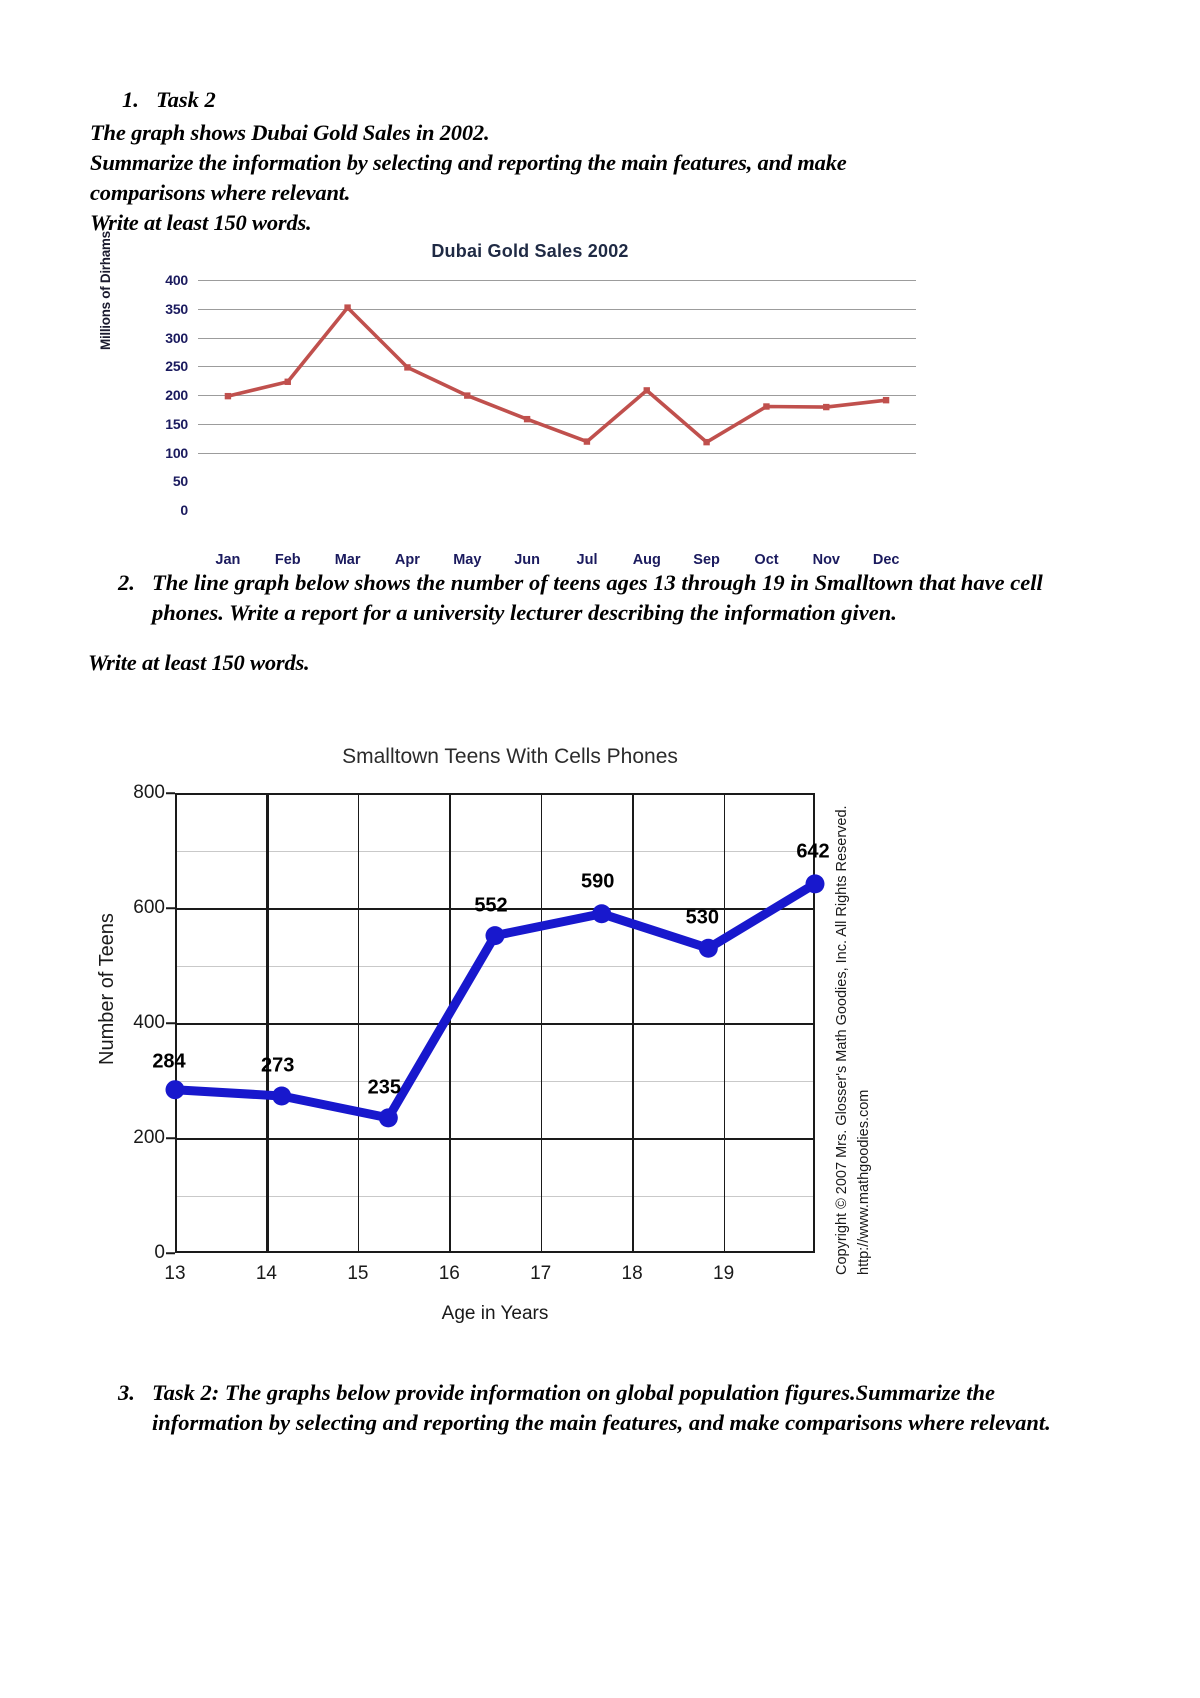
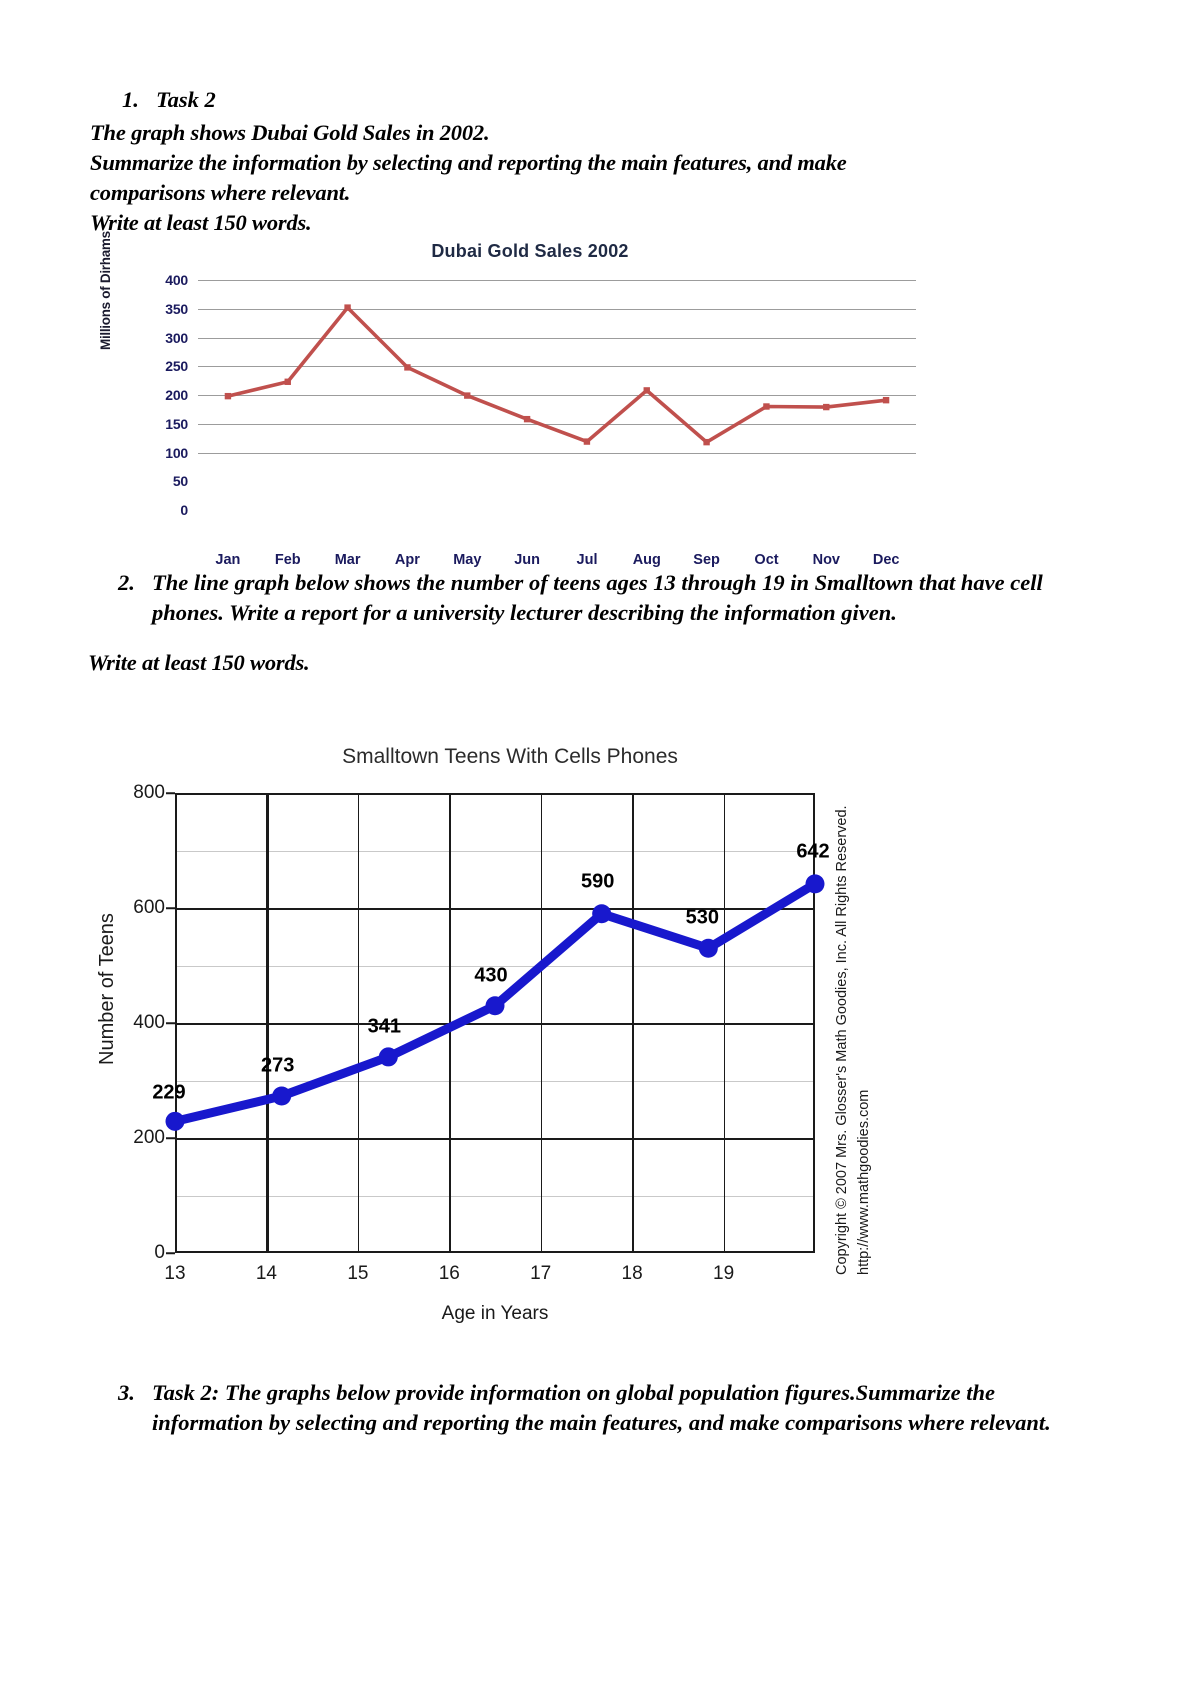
Smalltown Teens With Cells Phones/13: 284 -> 229
Smalltown Teens With Cells Phones/15: 235 -> 341
Smalltown Teens With Cells Phones/16: 552 -> 430
